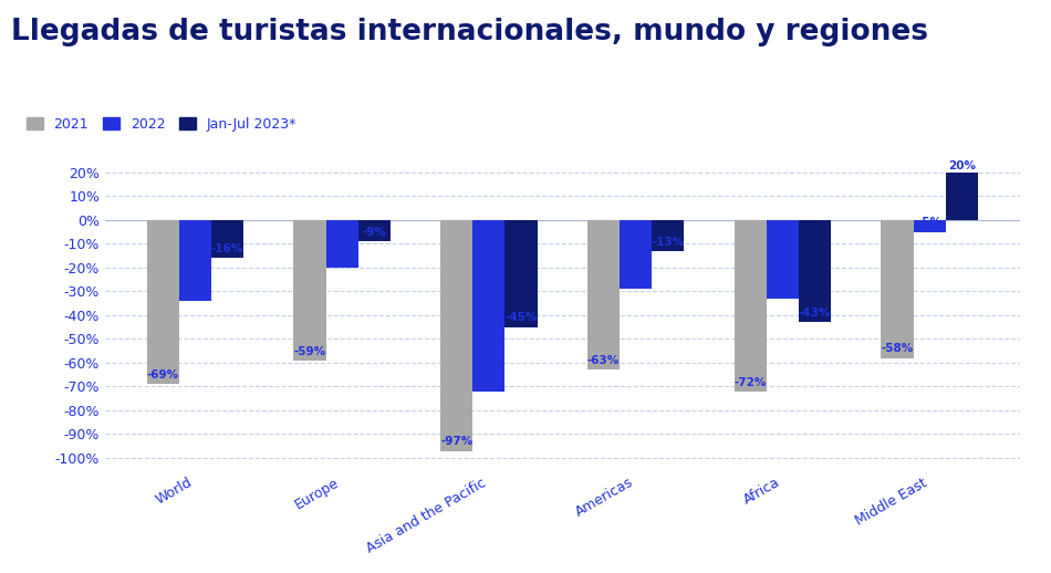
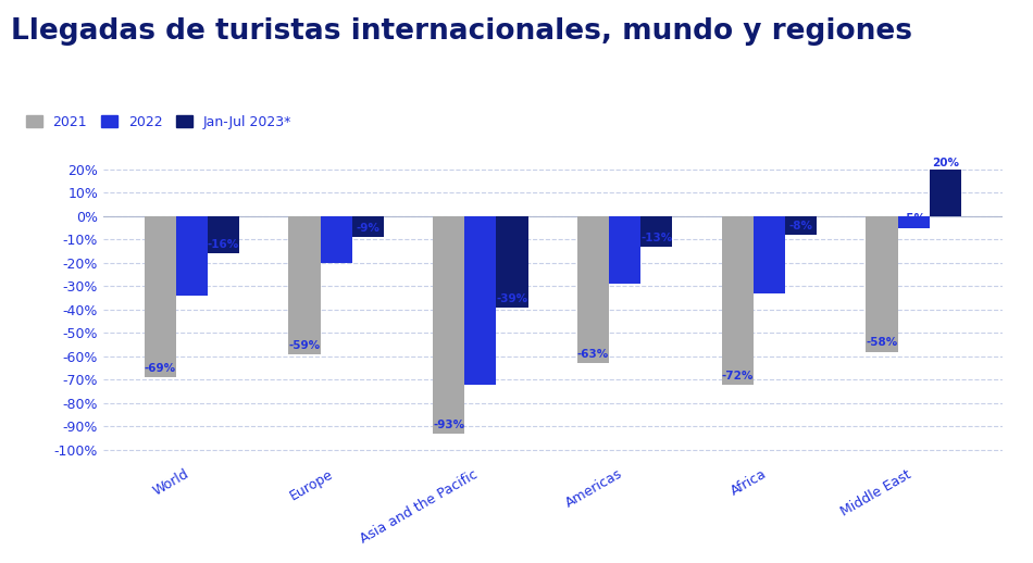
2021/Asia and the Pacific: -97% -> -93%
Jan-Jul 2023*/Asia and the Pacific: -45% -> -39%
Jan-Jul 2023*/Africa: -43% -> -8%
